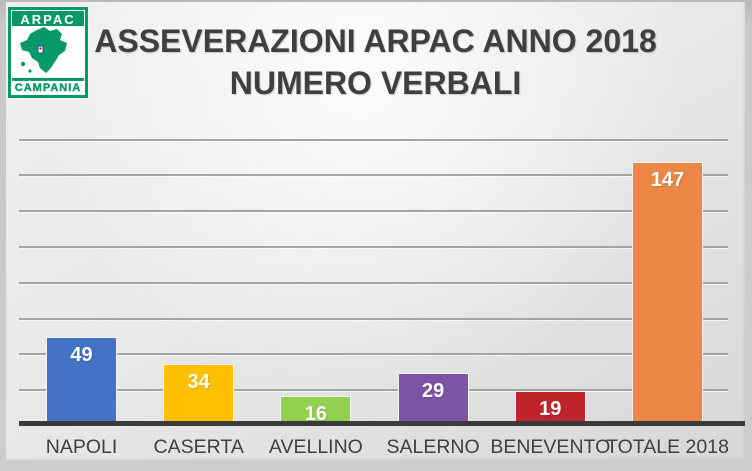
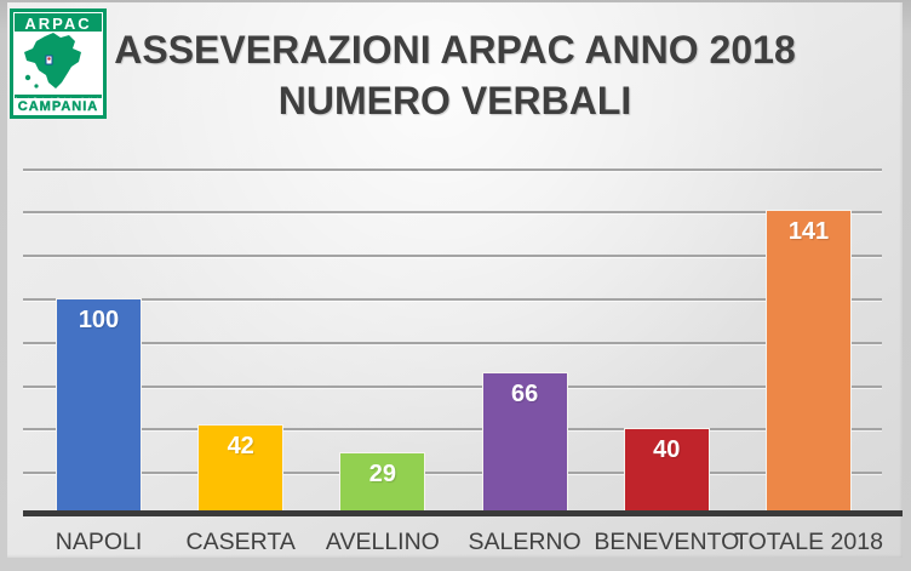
NAPOLI: 49 -> 100
CASERTA: 34 -> 42
AVELLINO: 16 -> 29
SALERNO: 29 -> 66
BENEVENTO: 19 -> 40
TOTALE 2018: 147 -> 141
